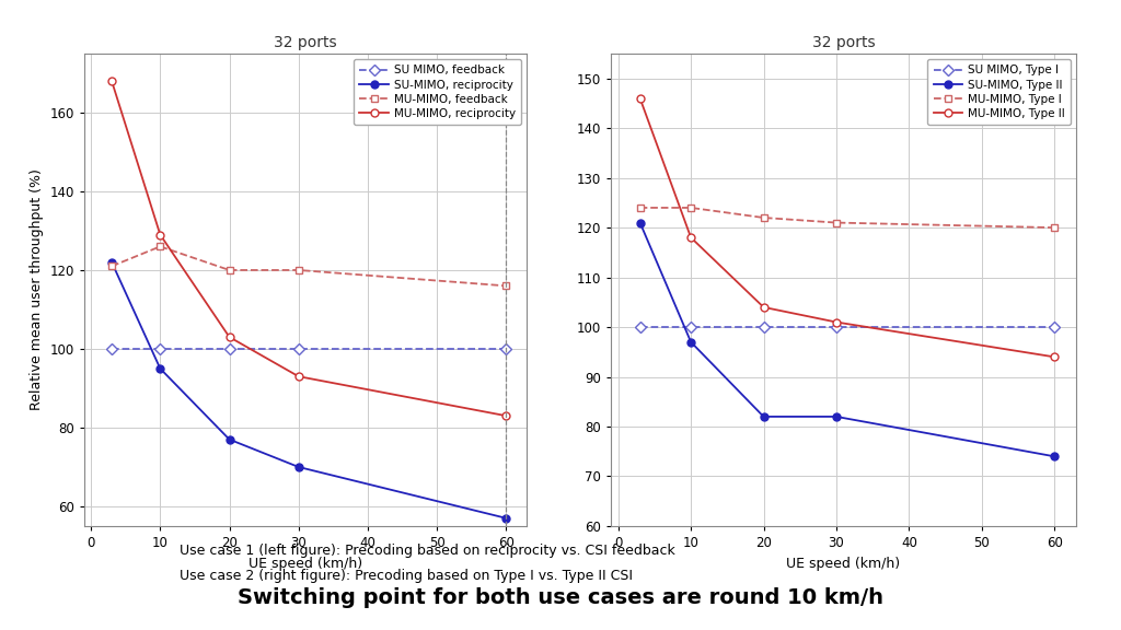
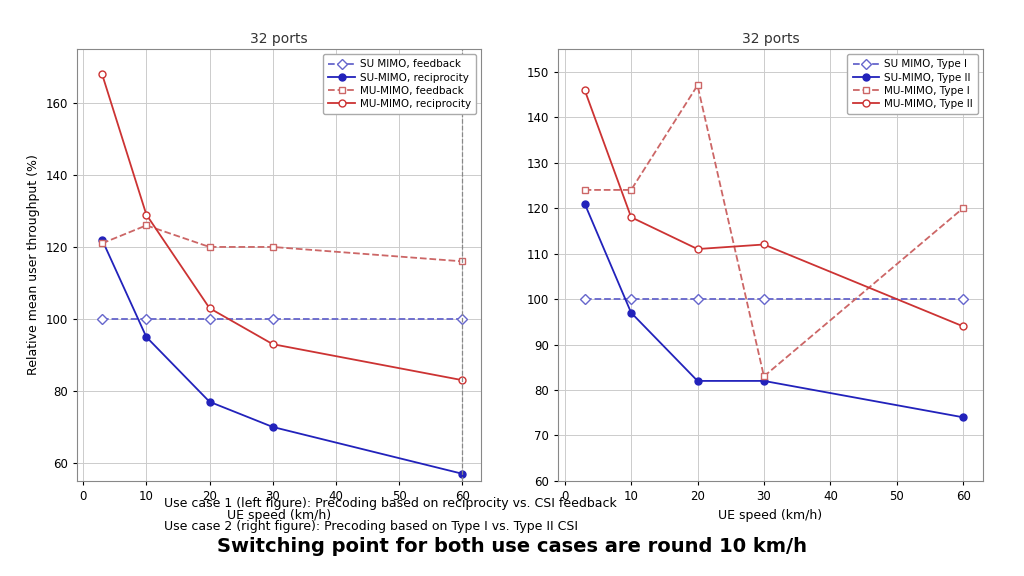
MU-MIMO, Type I/20: 122 -> 147
MU-MIMO, Type II/20: 104 -> 111
MU-MIMO, Type I/30: 121 -> 83
MU-MIMO, Type II/30: 101 -> 112
